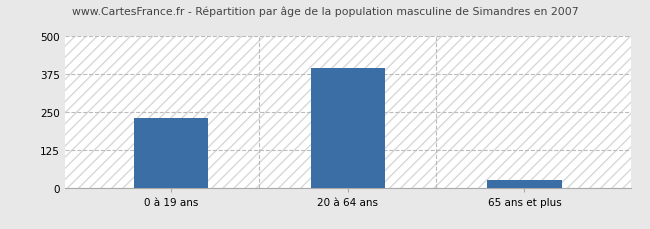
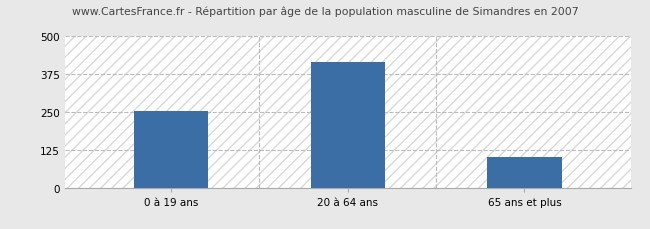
0 à 19 ans: 230 -> 251
20 à 64 ans: 395 -> 415
65 ans et plus: 25 -> 100
